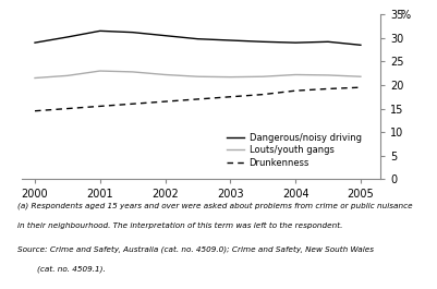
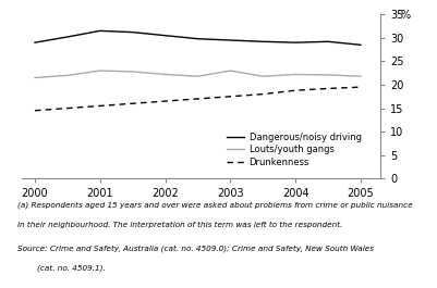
Louts/youth gangs/2003: 21.7 -> 23.0
